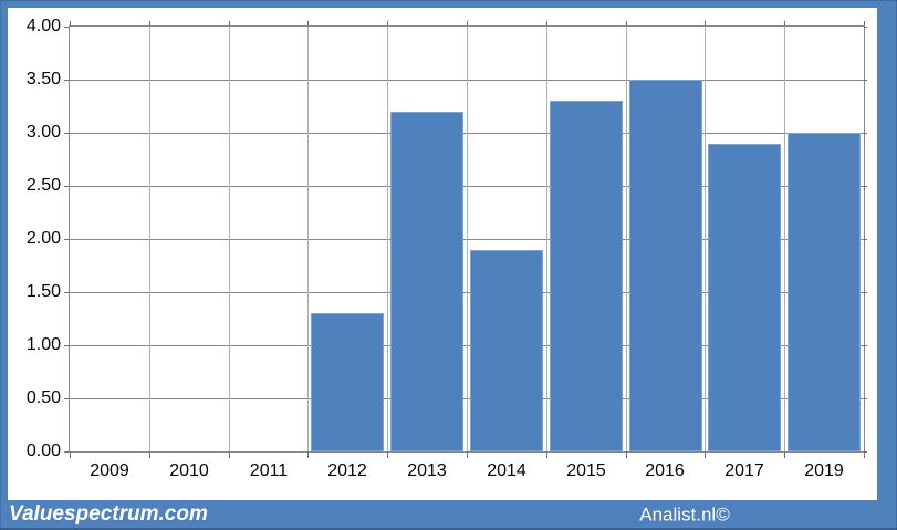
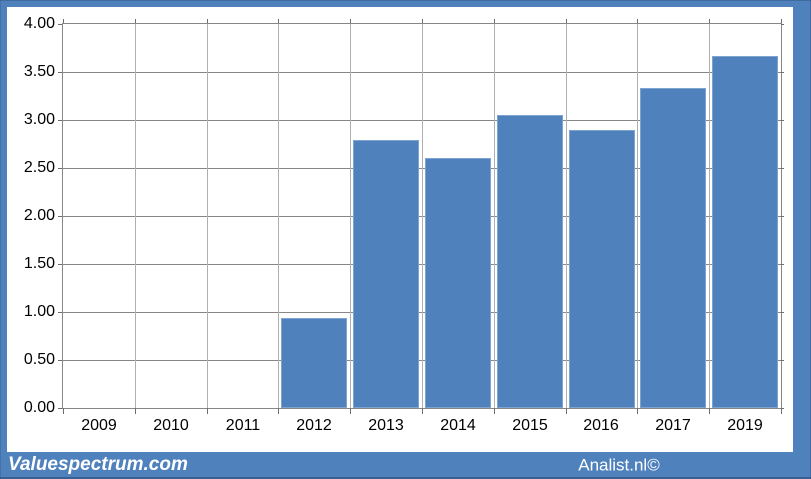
2012: 1.3 -> 0.9
2013: 3.2 -> 2.8
2014: 1.9 -> 2.6
2015: 3.3 -> 3.0
2016: 3.5 -> 2.9
2017: 2.9 -> 3.3
2019: 3.0 -> 3.7
